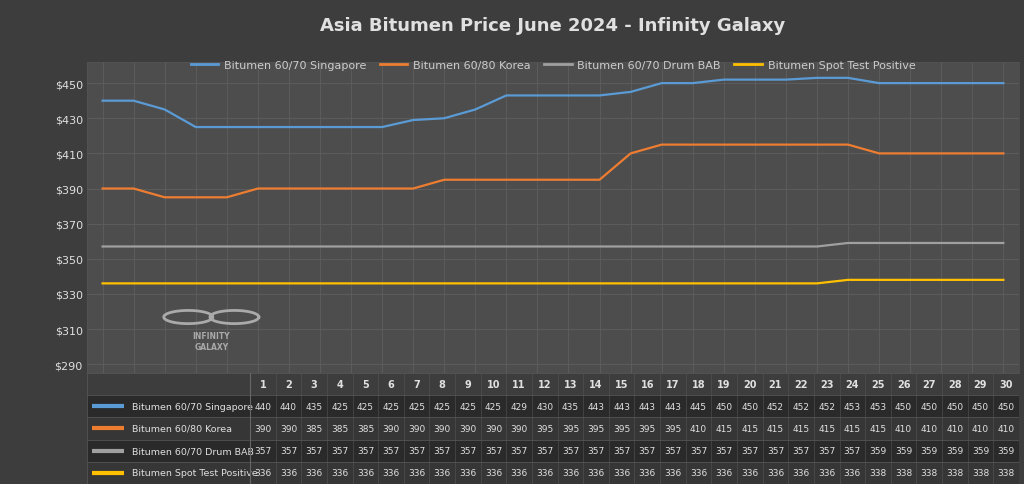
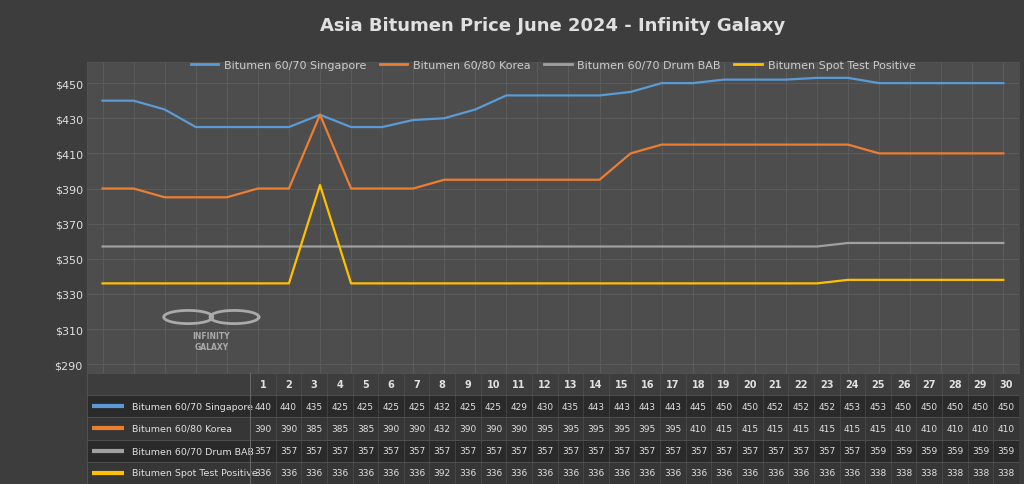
Bitumen 60/70 Singapore/8: 425 -> 432
Bitumen 60/80 Korea/8: 390 -> 432
Bitumen Spot Test Positive/8: 336 -> 392
